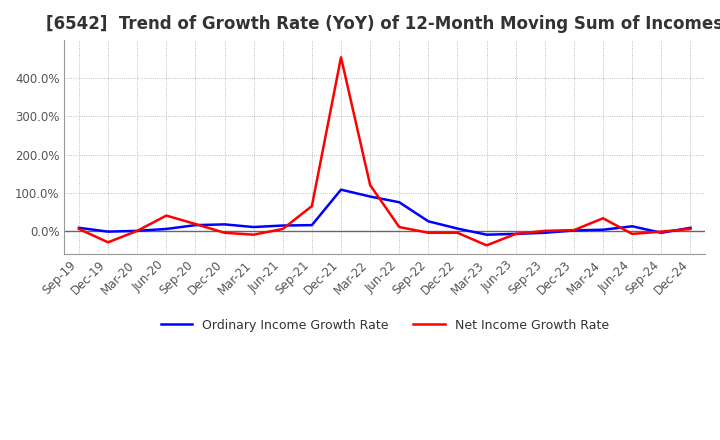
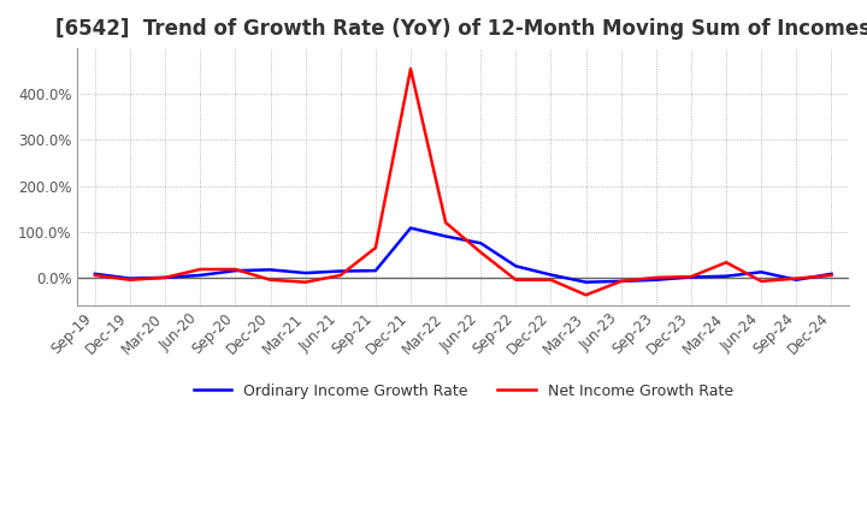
Net Income Growth Rate/Dec-19: -30% -> -5%
Net Income Growth Rate/Jun-20: 40% -> 18%
Net Income Growth Rate/Jun-22: 10% -> 55%
